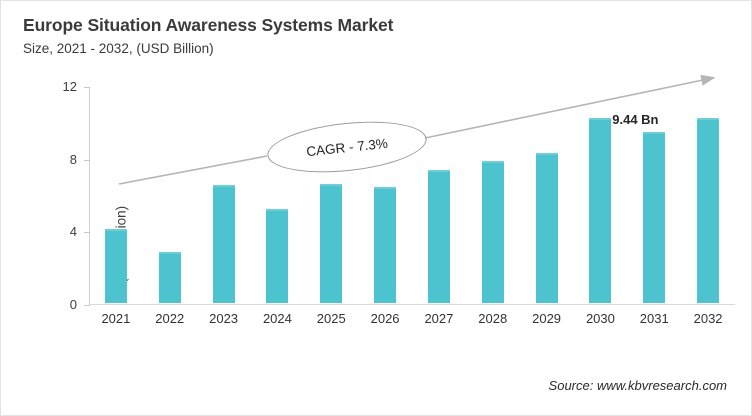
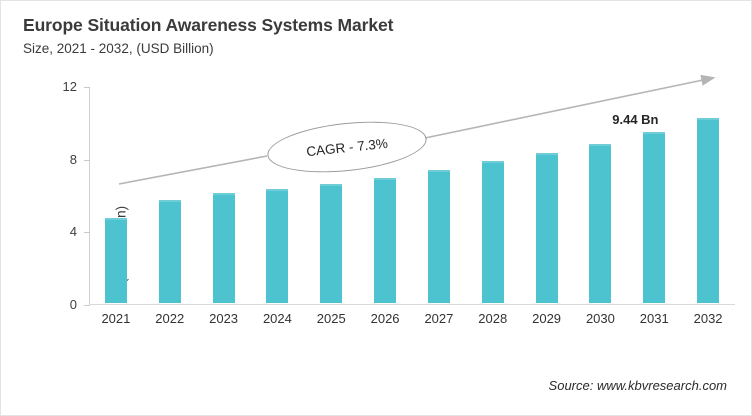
2021: 4.1 -> 4.7
2022: 2.8 -> 5.7
2023: 6.5 -> 6.0
2024: 5.2 -> 6.3
2026: 6.4 -> 6.9
2030: 10.2 -> 8.8
